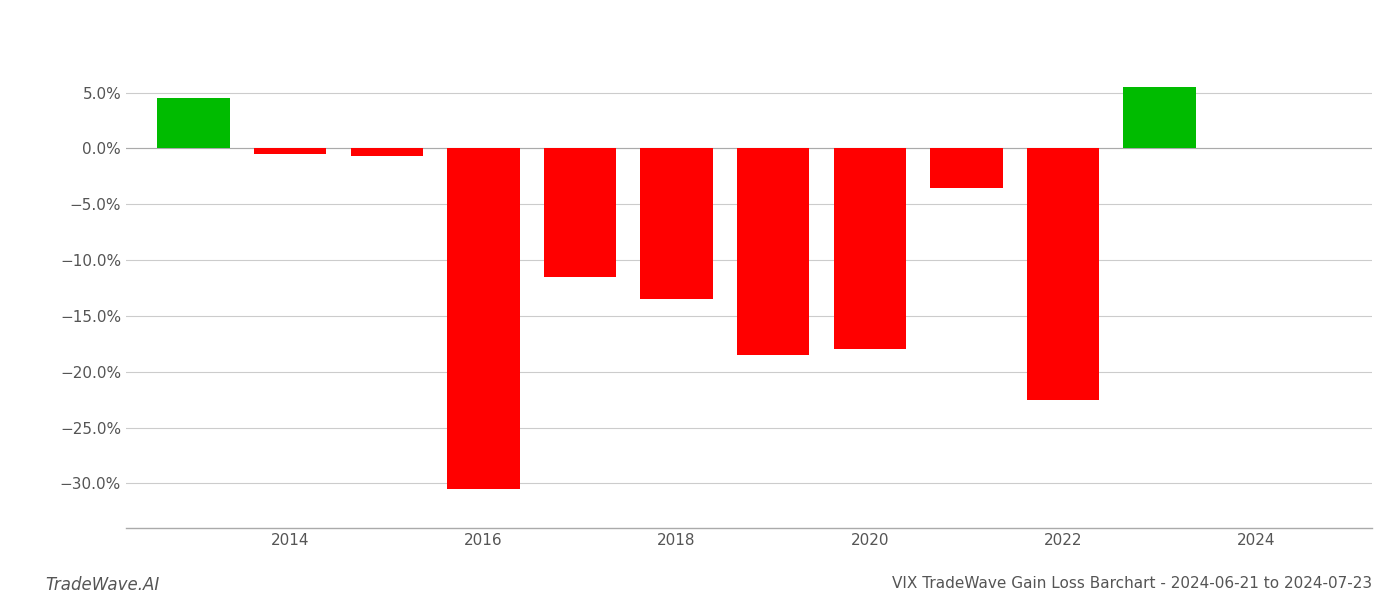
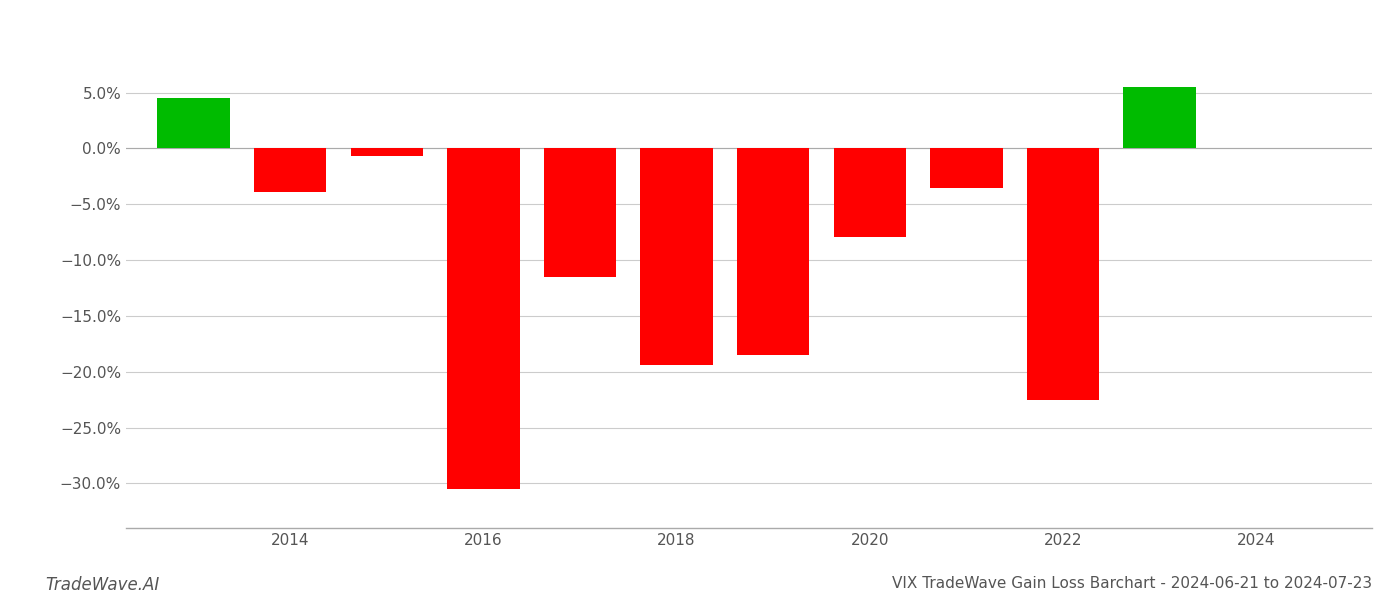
2014: -0.5% -> -3.9%
2018: -13.5% -> -19.4%
2020: -18.0% -> -7.9%
